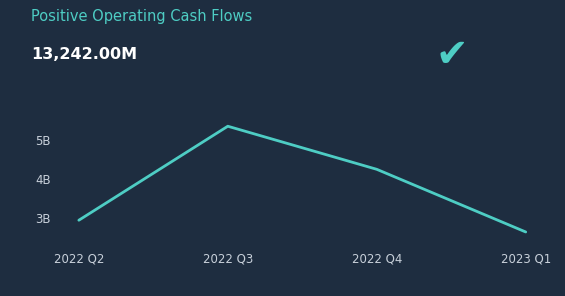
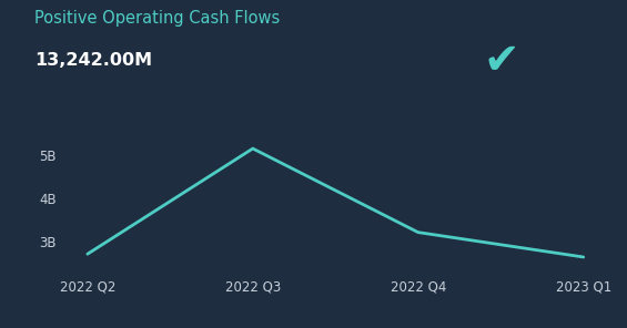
2022 Q2: 2.95B -> 2.72B
2022 Q3: 5.35B -> 5.15B
2022 Q4: 4.25B -> 3.22B
